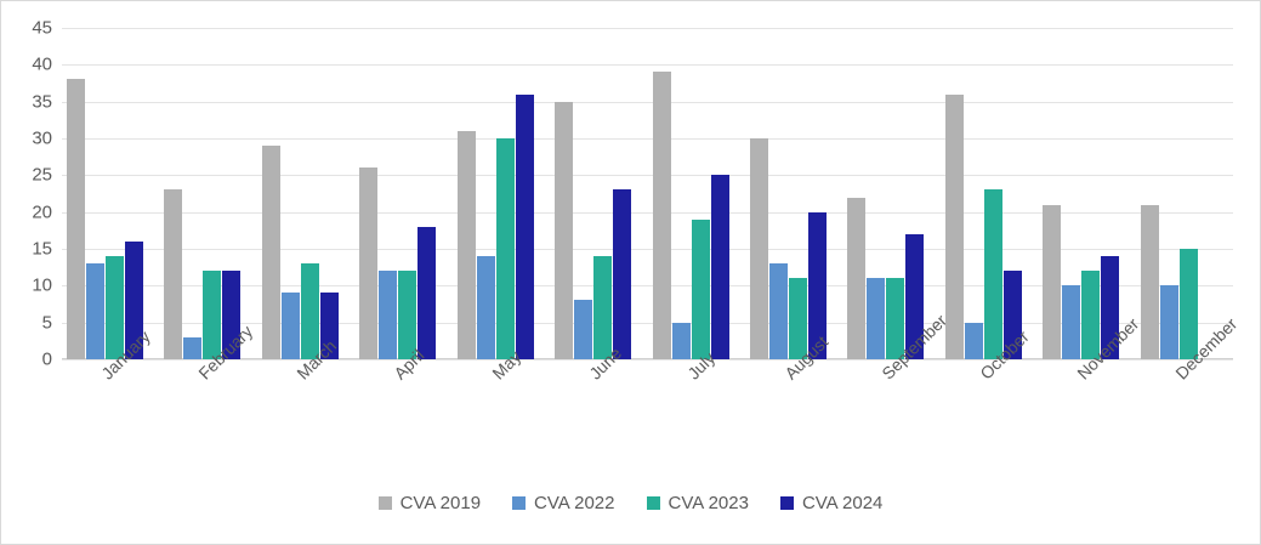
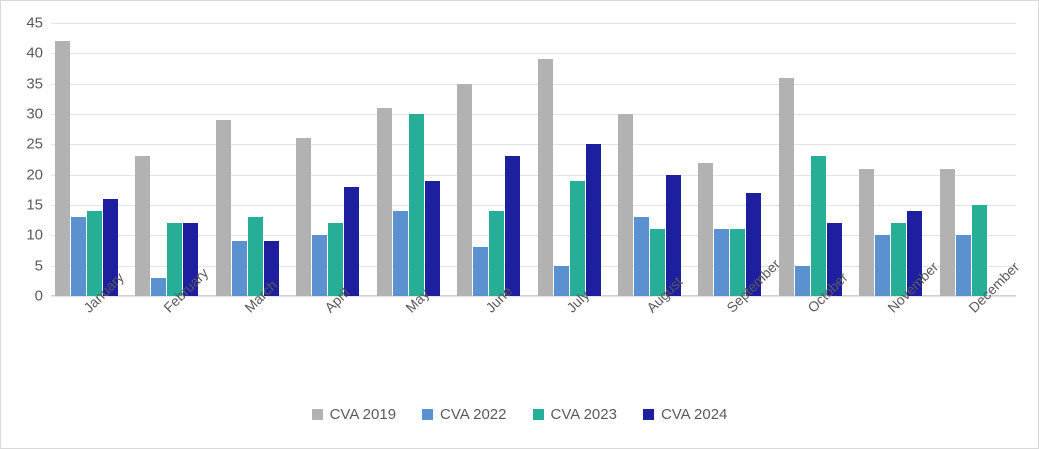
CVA 2019/January: 38 -> 42
CVA 2022/April: 12 -> 10
CVA 2024/May: 36 -> 19
